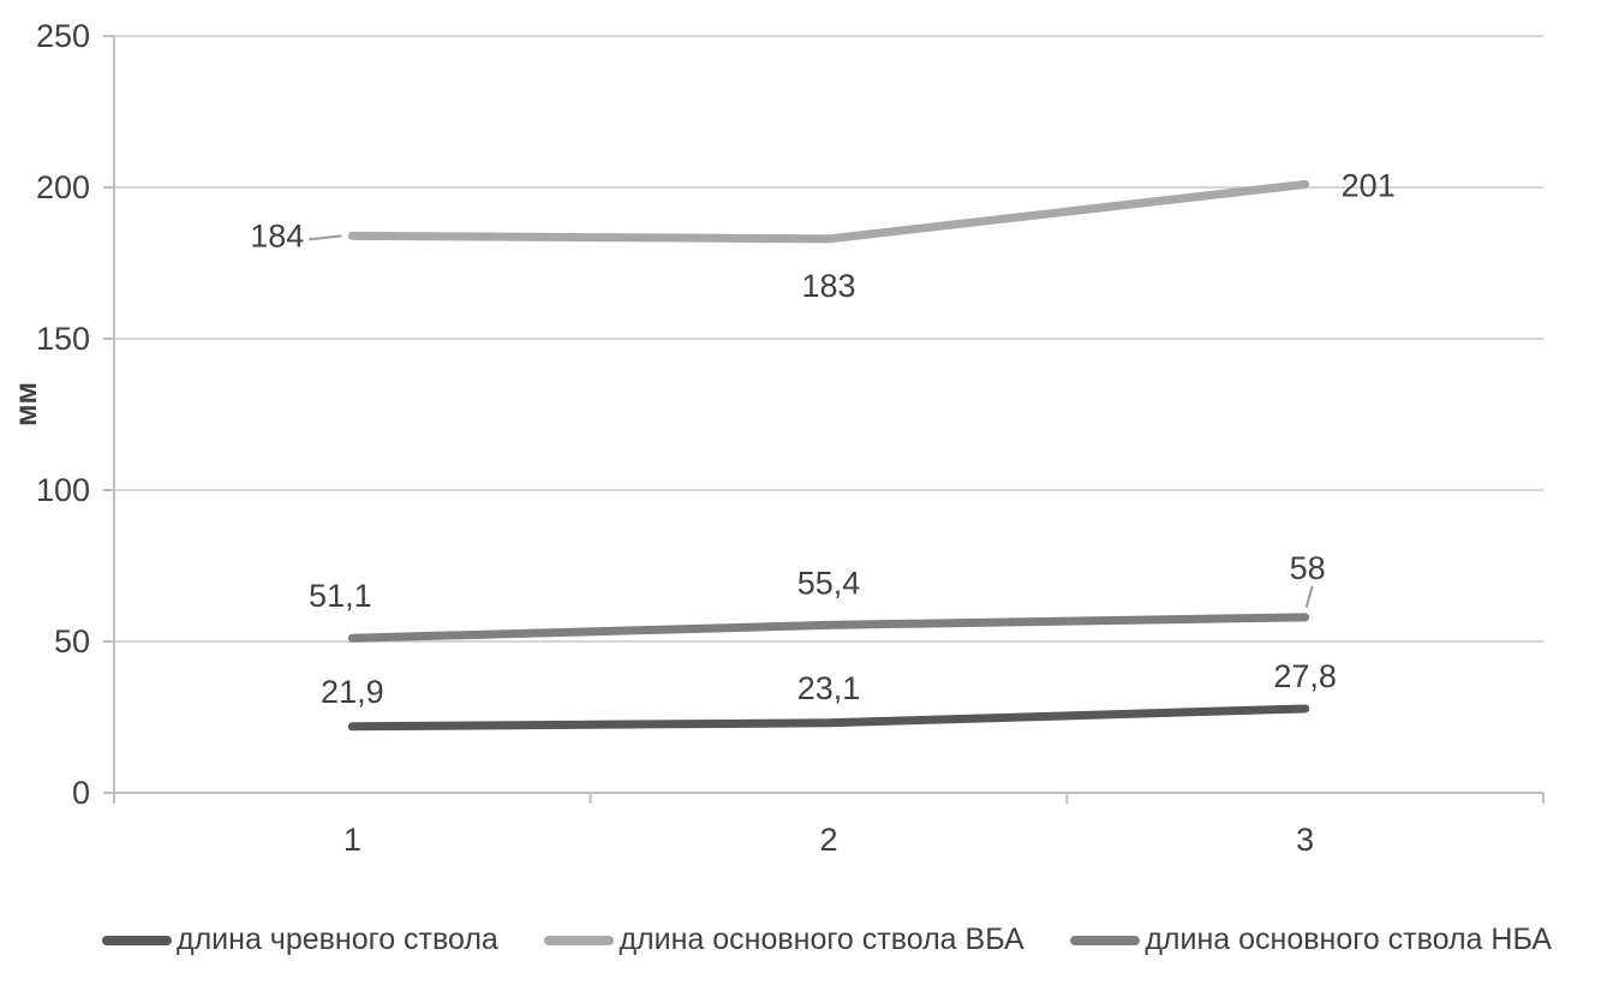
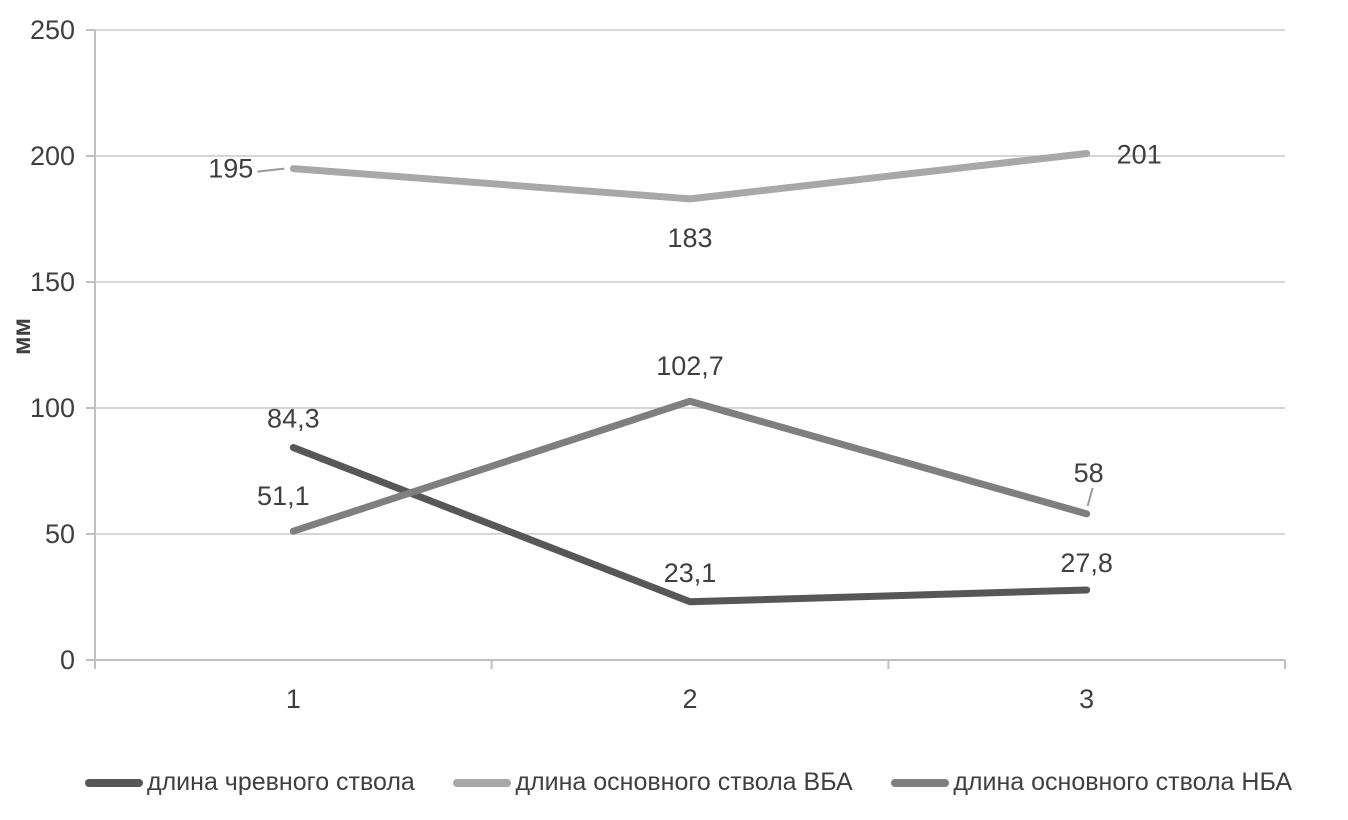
длина чревного ствола/1: 21,9 -> 84,3
длина основного ствола ВБА/1: 184 -> 195
длина основного ствола НБА/2: 55,4 -> 102,7
